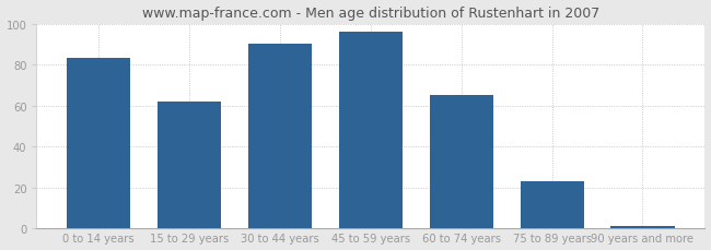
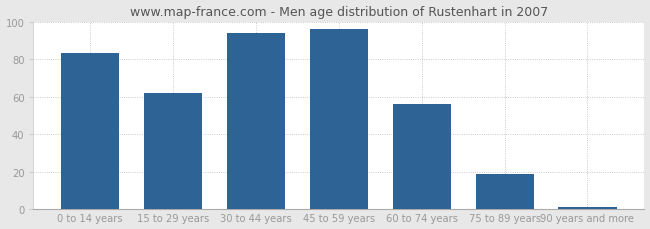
30 to 44 years: 90 -> 94
60 to 74 years: 65 -> 56
75 to 89 years: 23 -> 19
